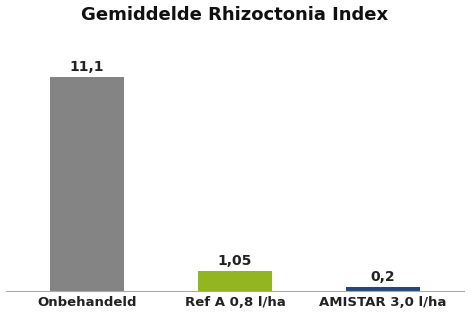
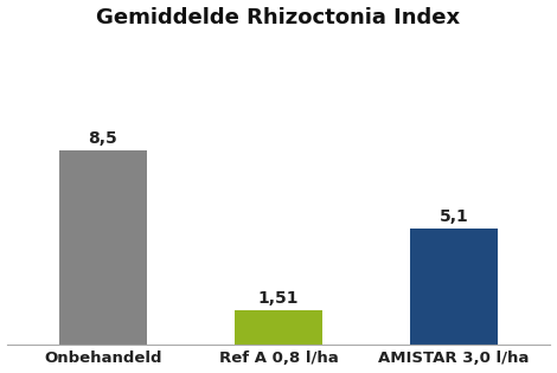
Onbehandeld: 11,1 -> 8,5
Ref A 0,8 l/ha: 1,05 -> 1,51
AMISTAR 3,0 l/ha: 0,2 -> 5,1
